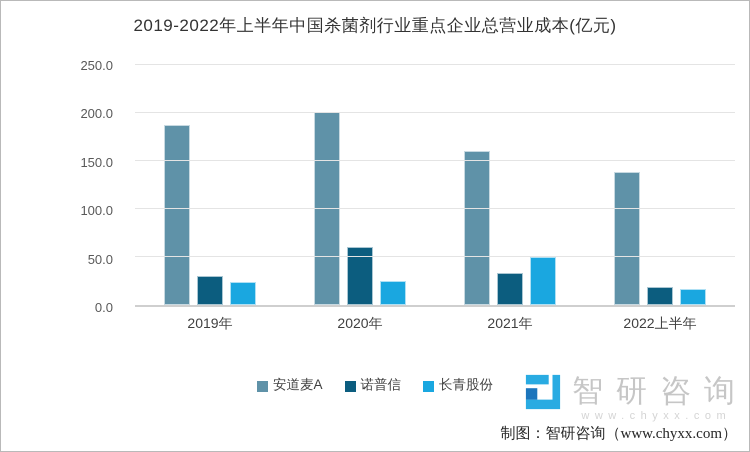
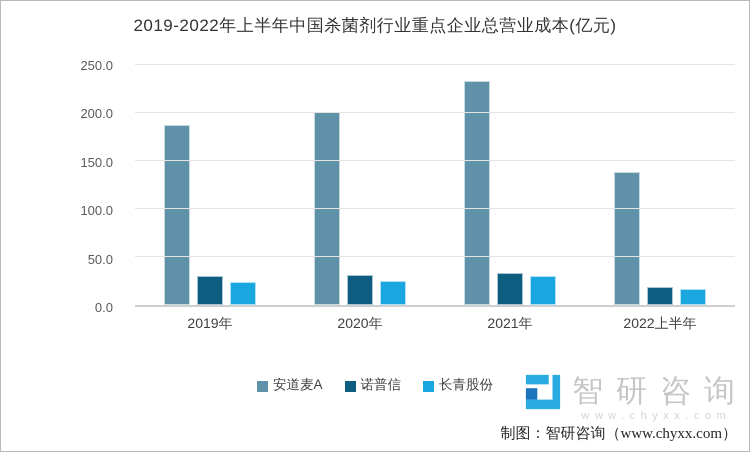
诺普信/2020年: 60 -> 30
安道麦A/2021年: 160 -> 230
长青股份/2021年: 50 -> 30
